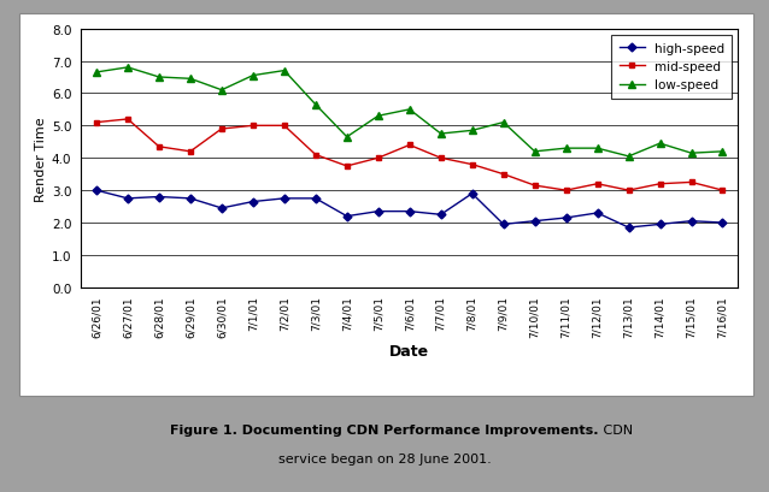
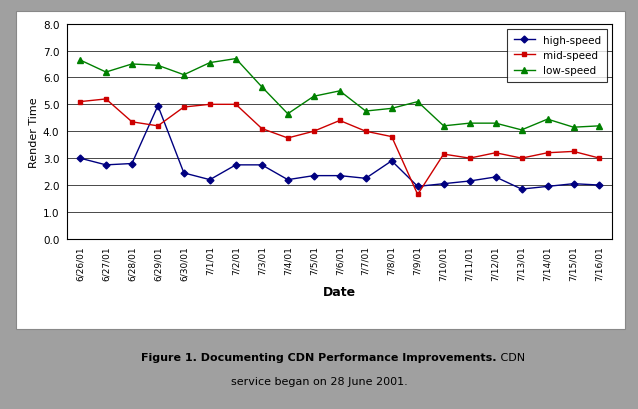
low-speed/6/27/01: 6.80 -> 6.20
high-speed/6/29/01: 2.75 -> 4.95
high-speed/7/1/01: 2.65 -> 2.20
mid-speed/7/9/01: 3.50 -> 1.65
